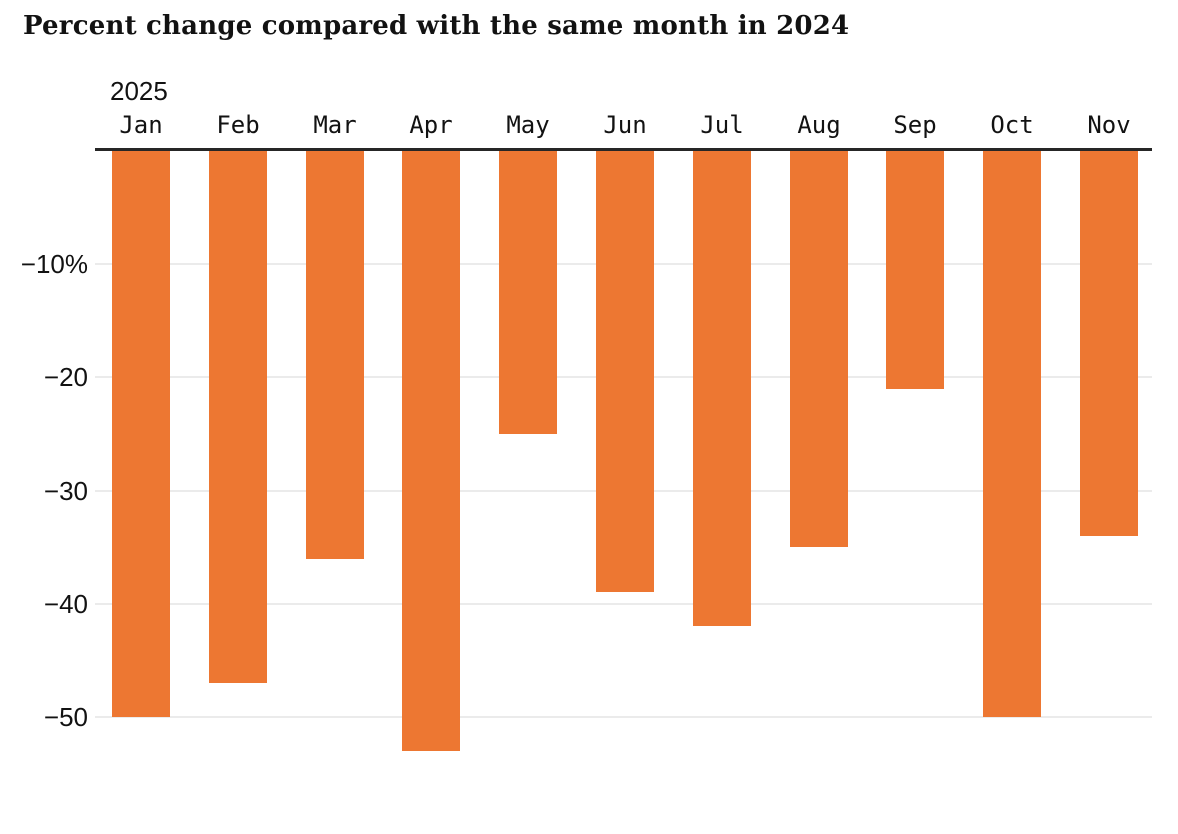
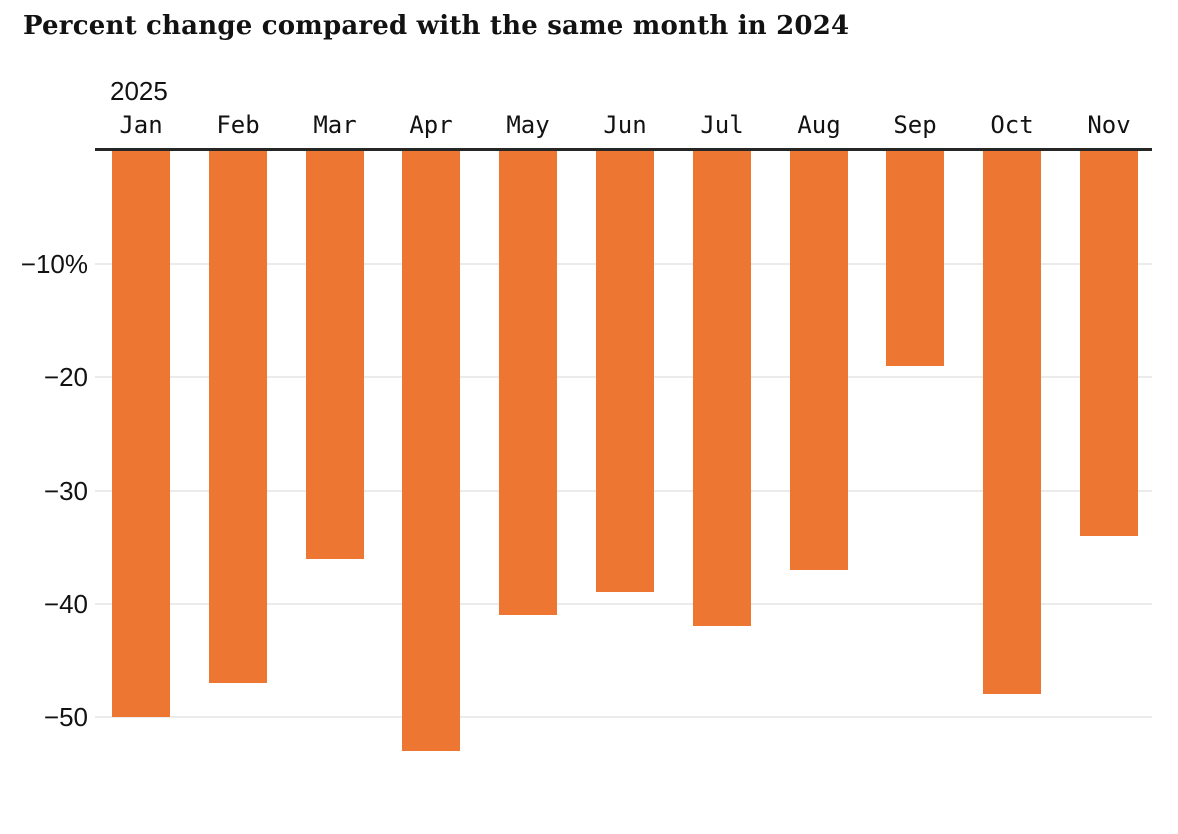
May: -25% -> -41%
Aug: -35% -> -37%
Sep: -21% -> -19%
Oct: -50% -> -48%
